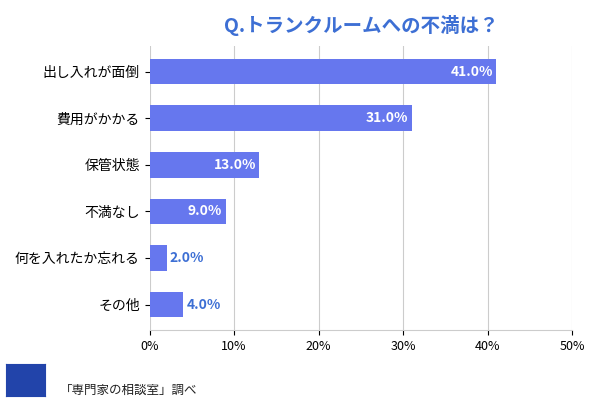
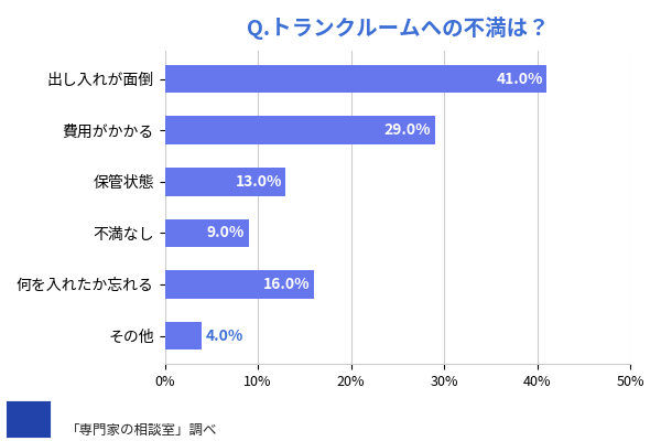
費用がかかる: 31.0% -> 29.0%
何を入れたか忘れる: 2.0% -> 16.0%
